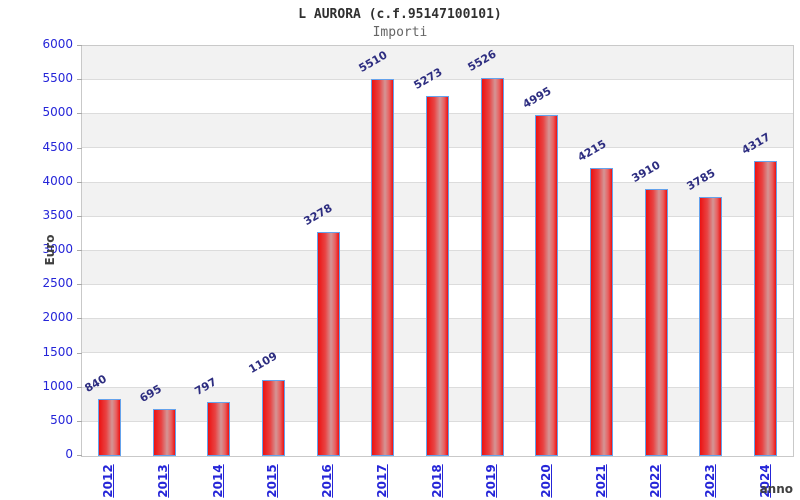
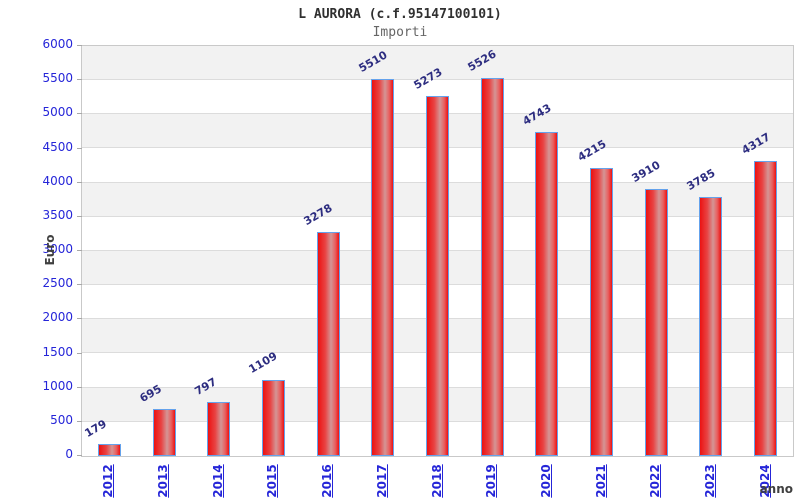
2012: 840 -> 179
2020: 4995 -> 4743
